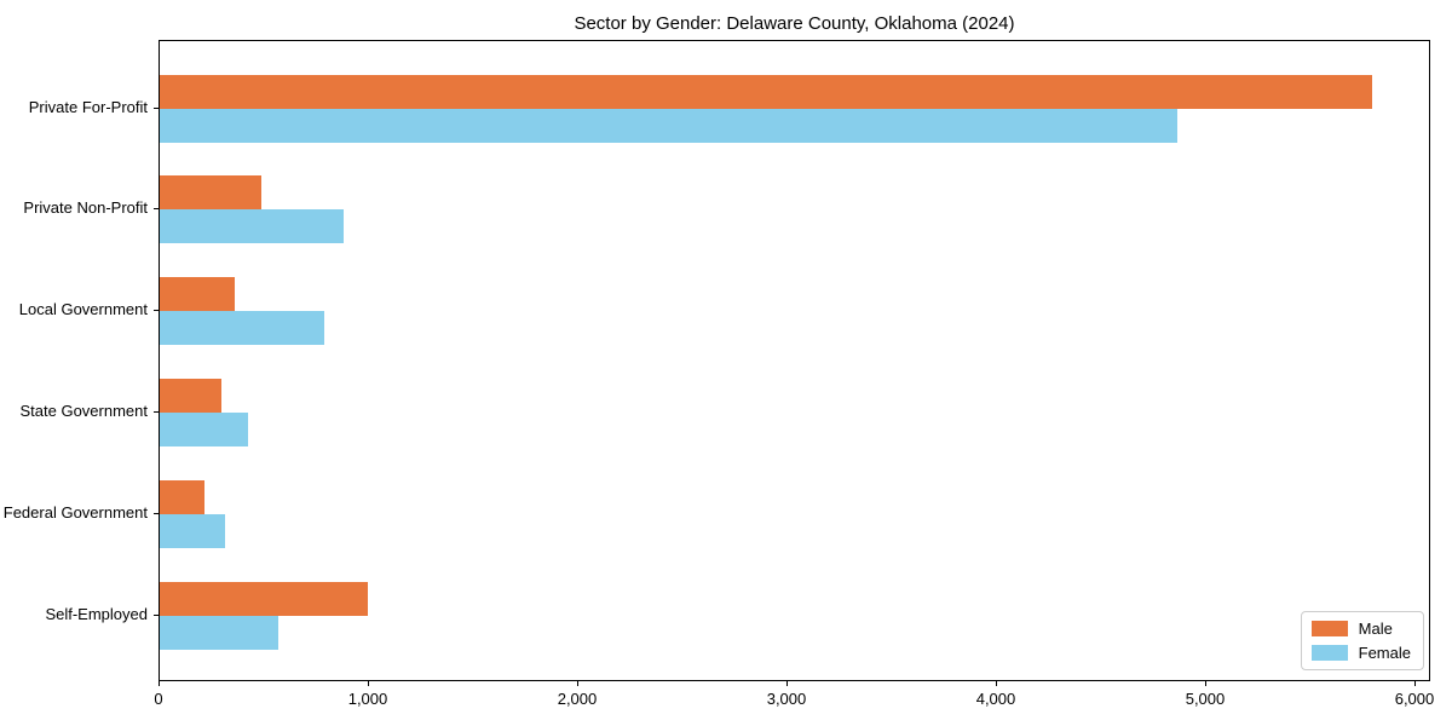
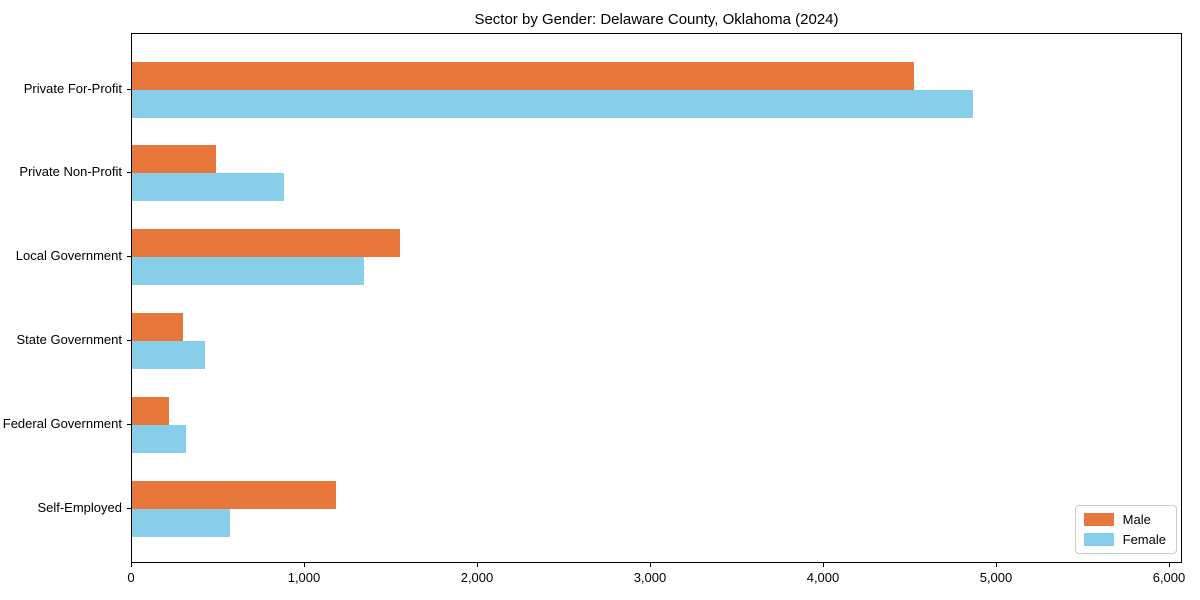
Male/Private For-Profit: 5790 -> 4520
Male/Local Government: 360 -> 1550
Female/Local Government: 780 -> 1340
Male/Self-Employed: 1000 -> 1180
